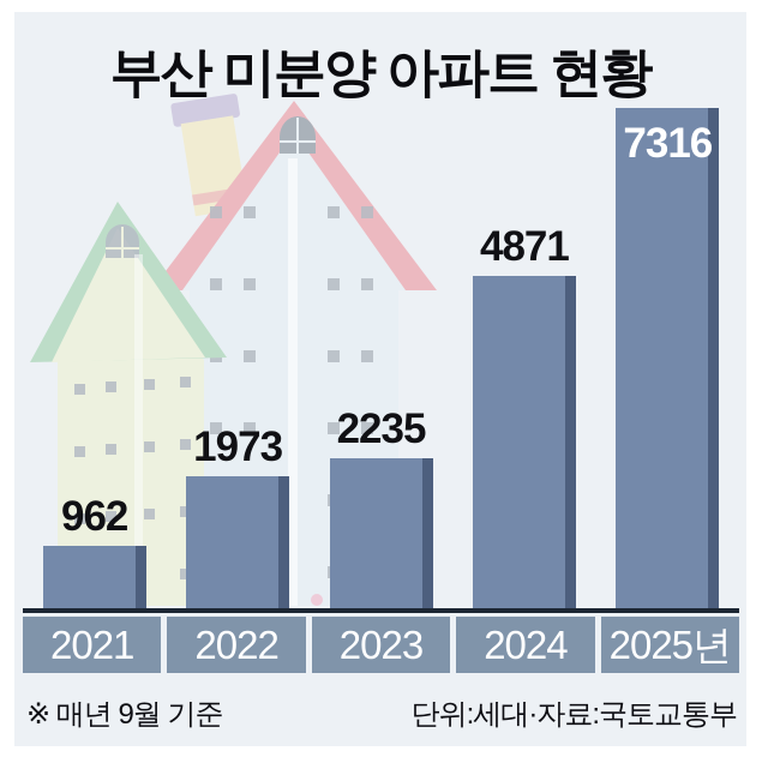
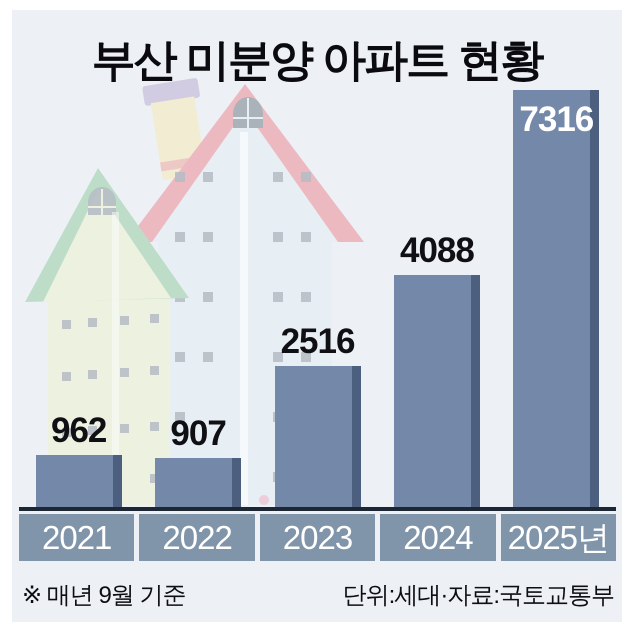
2022: 1973 -> 907
2023: 2235 -> 2516
2024: 4871 -> 4088
